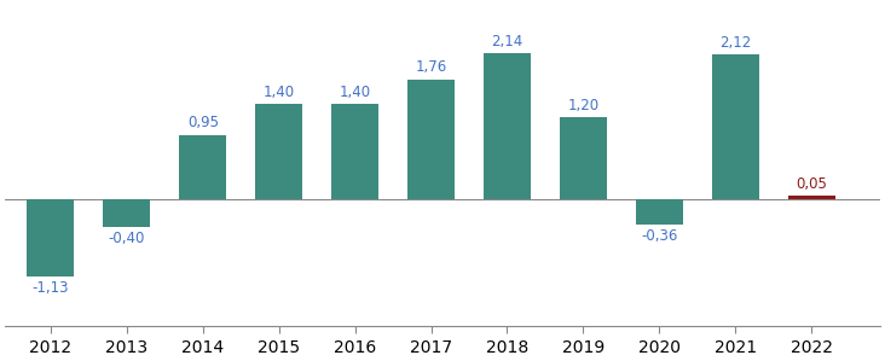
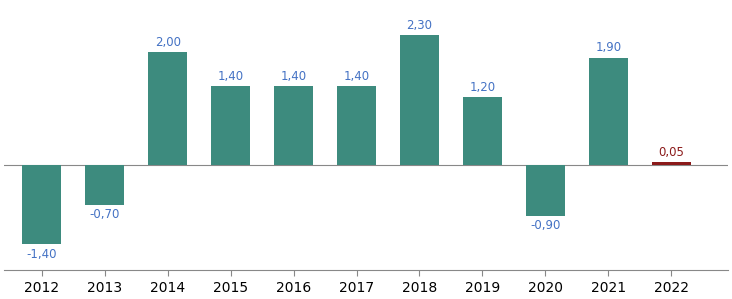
2012: -1,13 -> -1,40
2013: -0,40 -> -0,70
2014: 0,95 -> 2,00
2017: 1,76 -> 1,40
2018: 2,14 -> 2,30
2020: -0,36 -> -0,90
2021: 2,12 -> 1,90
